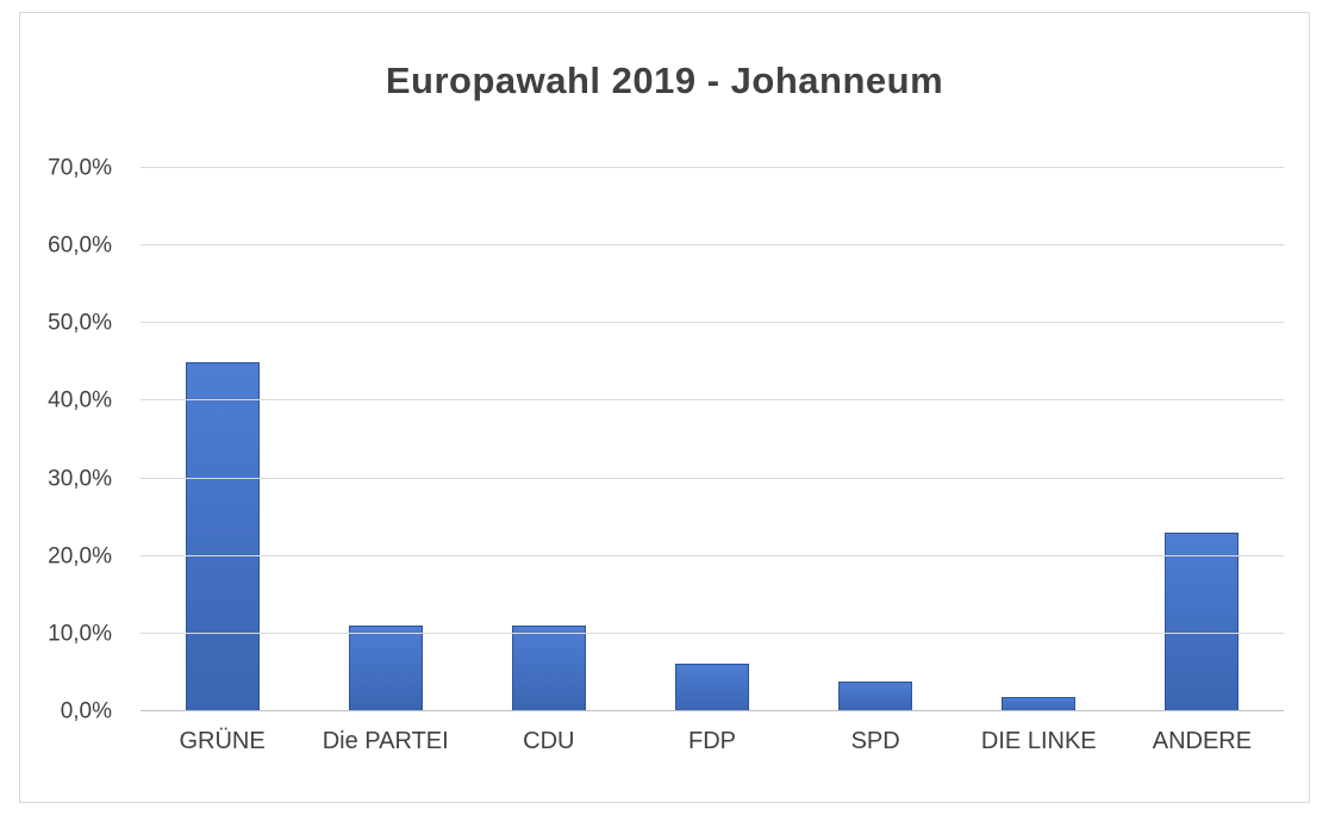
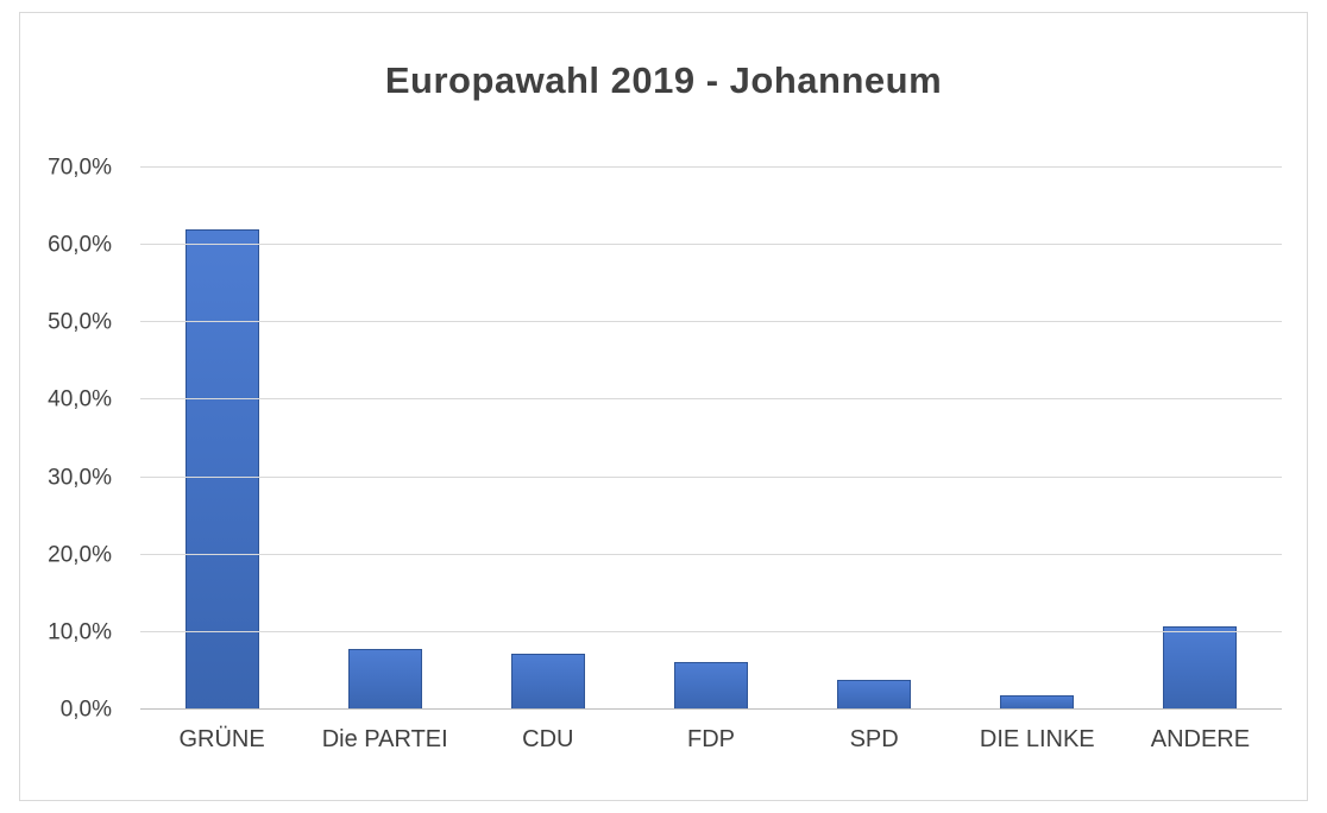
GRÜNE: 45% -> 62%
Die PARTEI: 11% -> 8%
CDU: 11% -> 7%
ANDERE: 23% -> 11%
